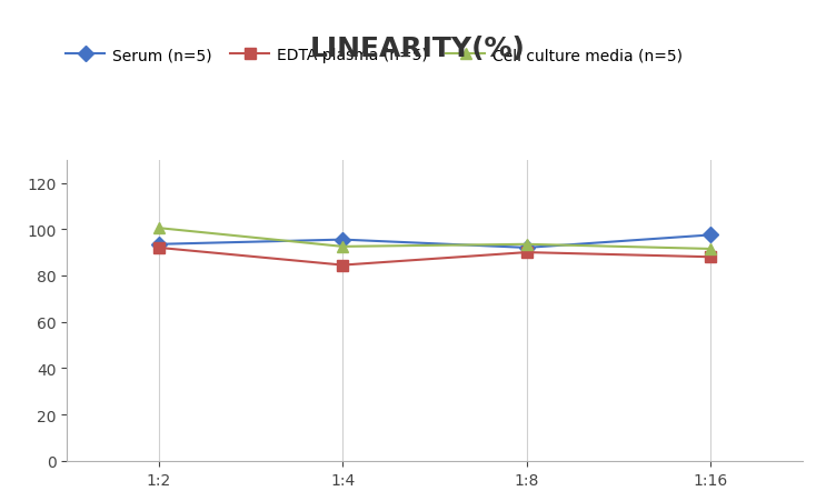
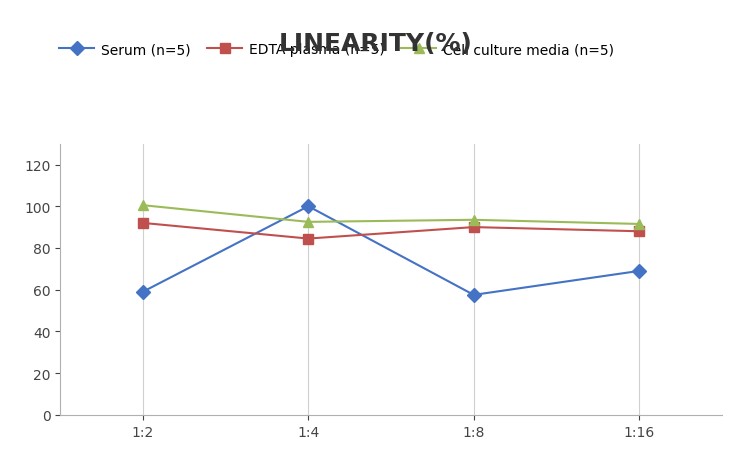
Serum (n=5)/1:2: 93.5 -> 59.0
Serum (n=5)/1:4: 95.5 -> 100.0
Serum (n=5)/1:8: 92.0 -> 57.5
Serum (n=5)/1:16: 97.5 -> 69.0
